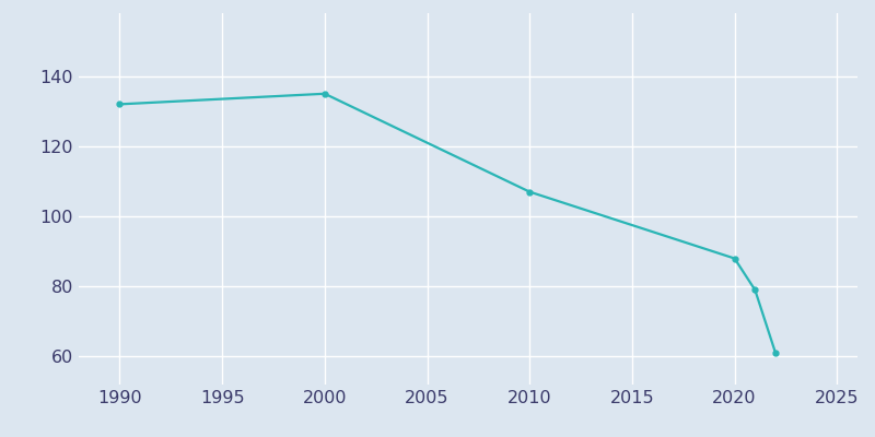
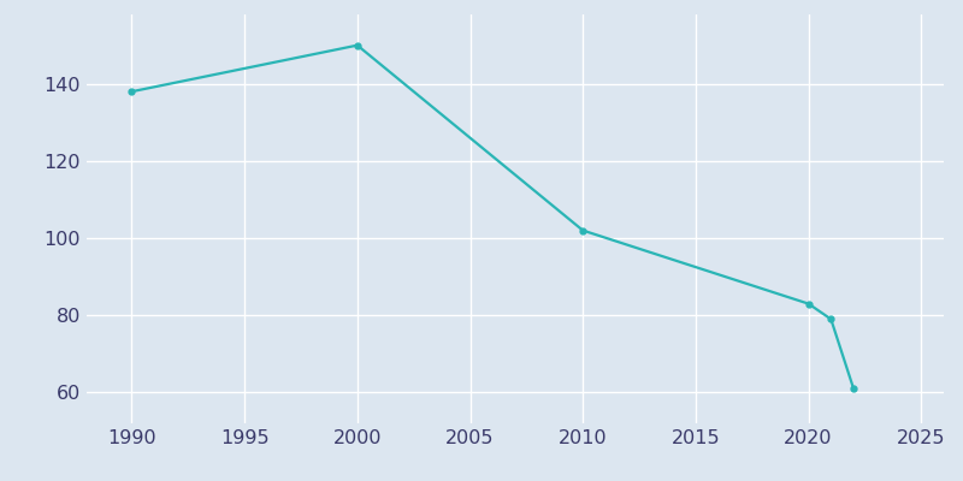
1990: 132 -> 138
2000: 135 -> 150
2010: 107 -> 102
2020: 88 -> 83
